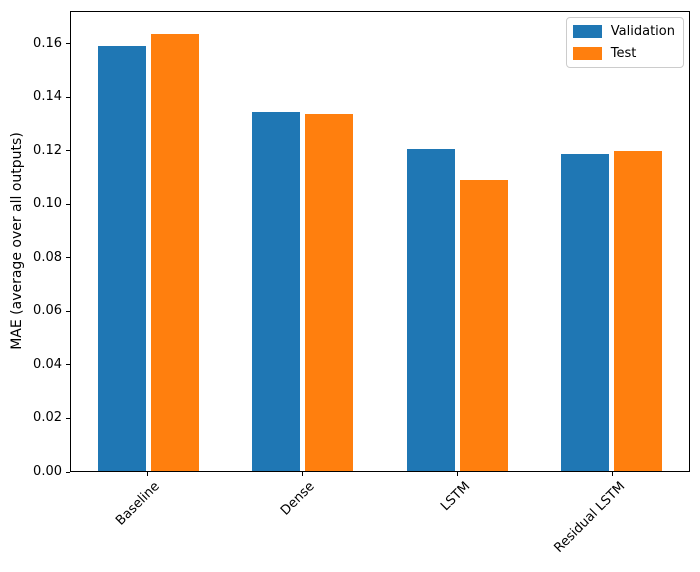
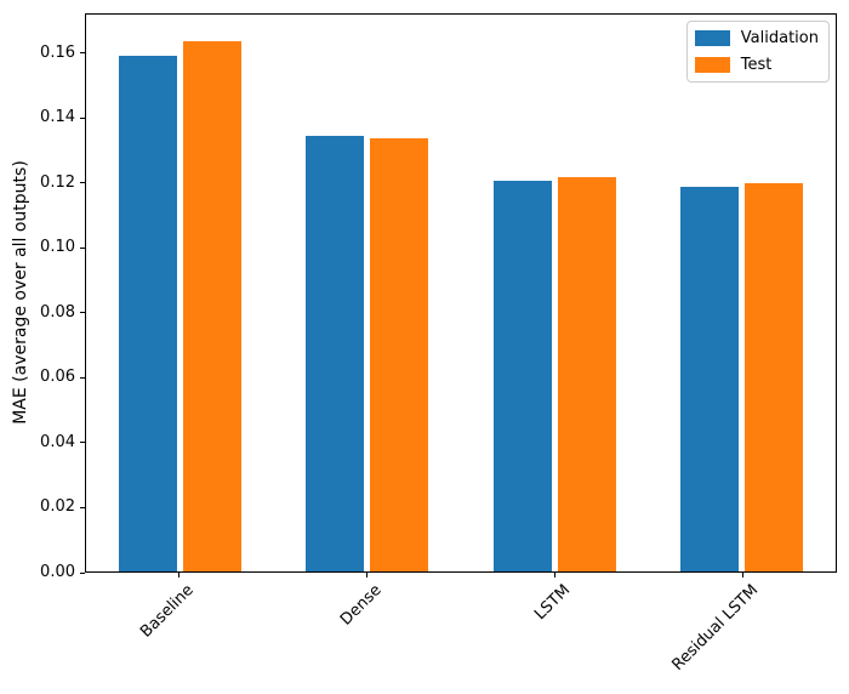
Test/LSTM: 0.109 -> 0.122
